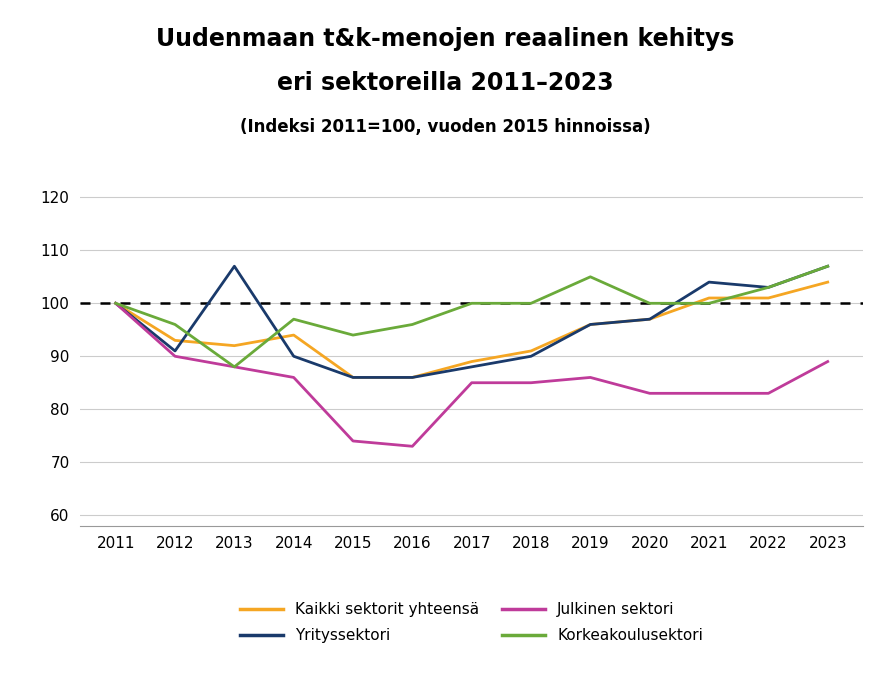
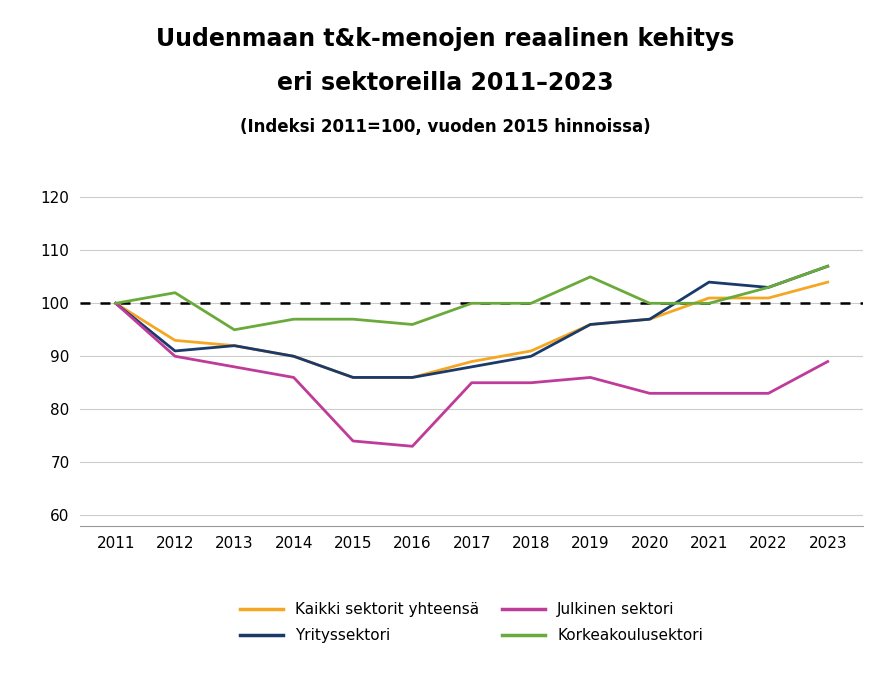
Korkeakoulusektori/2012: 96 -> 102
Yrityssektori/2013: 107 -> 92
Korkeakoulusektori/2013: 88 -> 95
Kaikki sektorit yhteensä/2014: 94 -> 90
Korkeakoulusektori/2015: 94 -> 97
